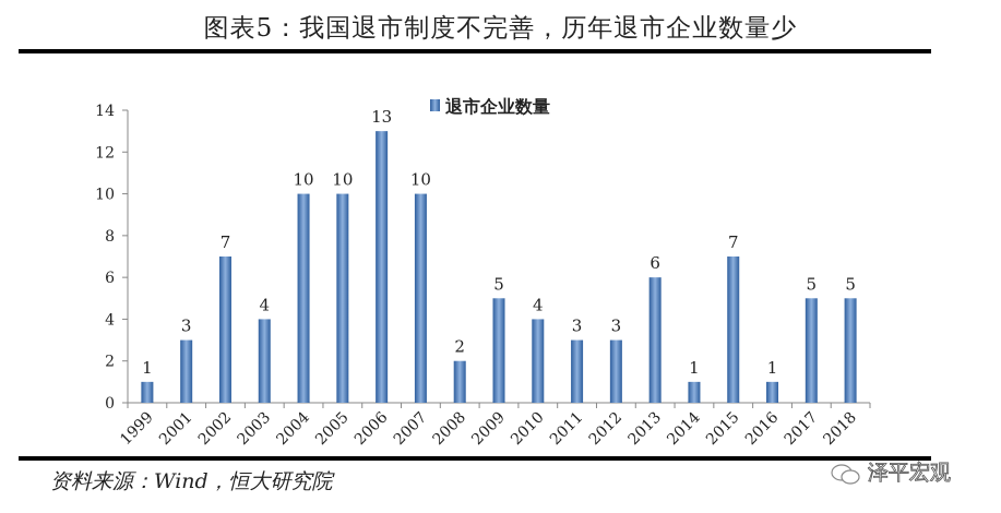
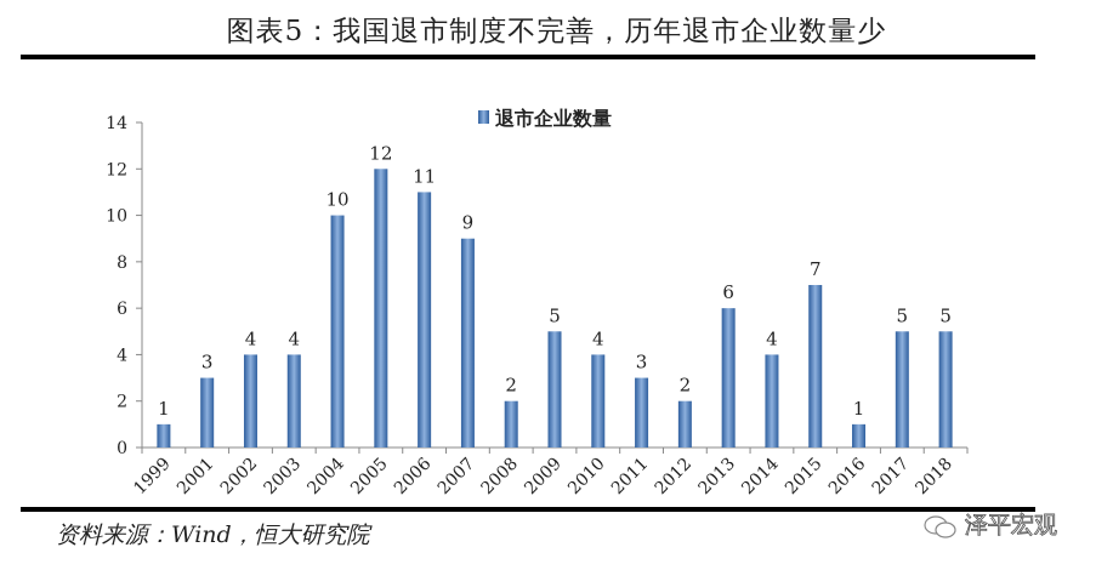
2002: 7 -> 4
2005: 10 -> 12
2006: 13 -> 11
2007: 10 -> 9
2012: 3 -> 2
2014: 1 -> 4
